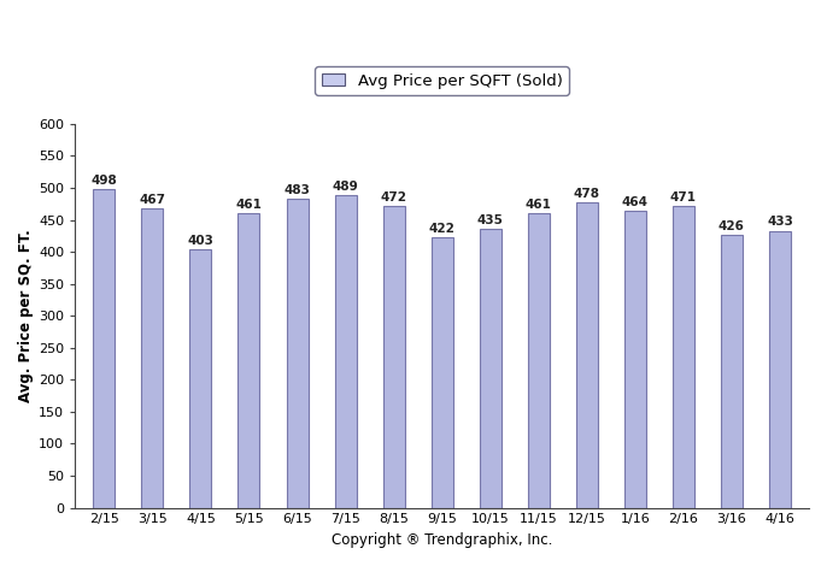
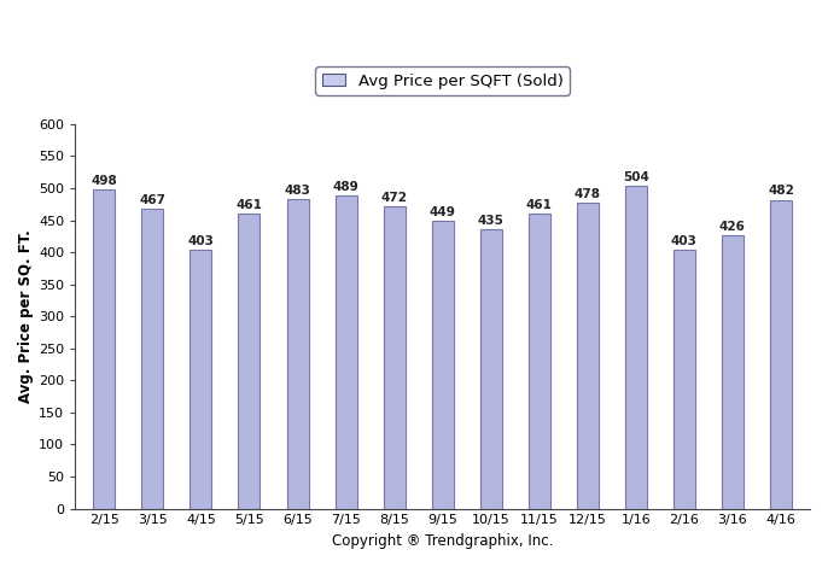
9/15: 422 -> 449
1/16: 464 -> 504
2/16: 471 -> 403
4/16: 433 -> 482
